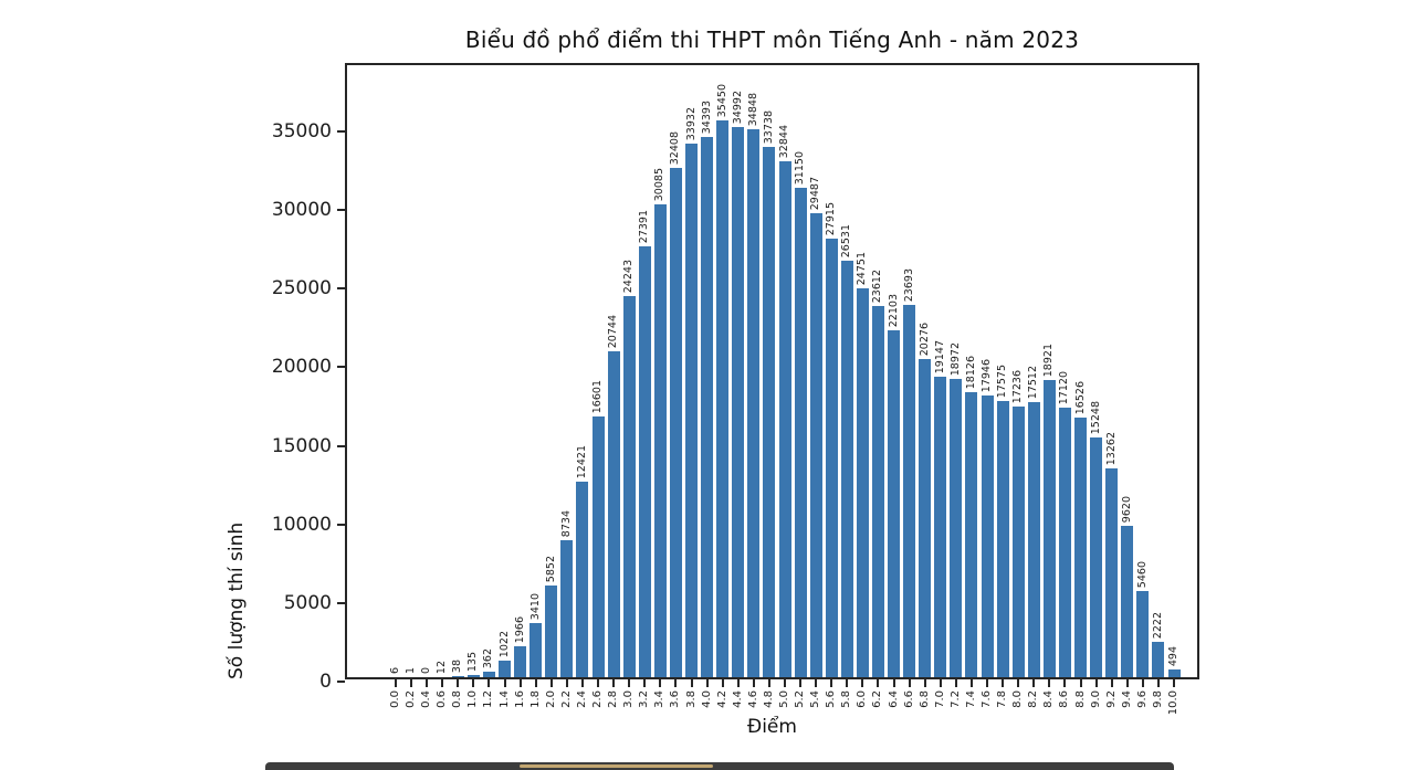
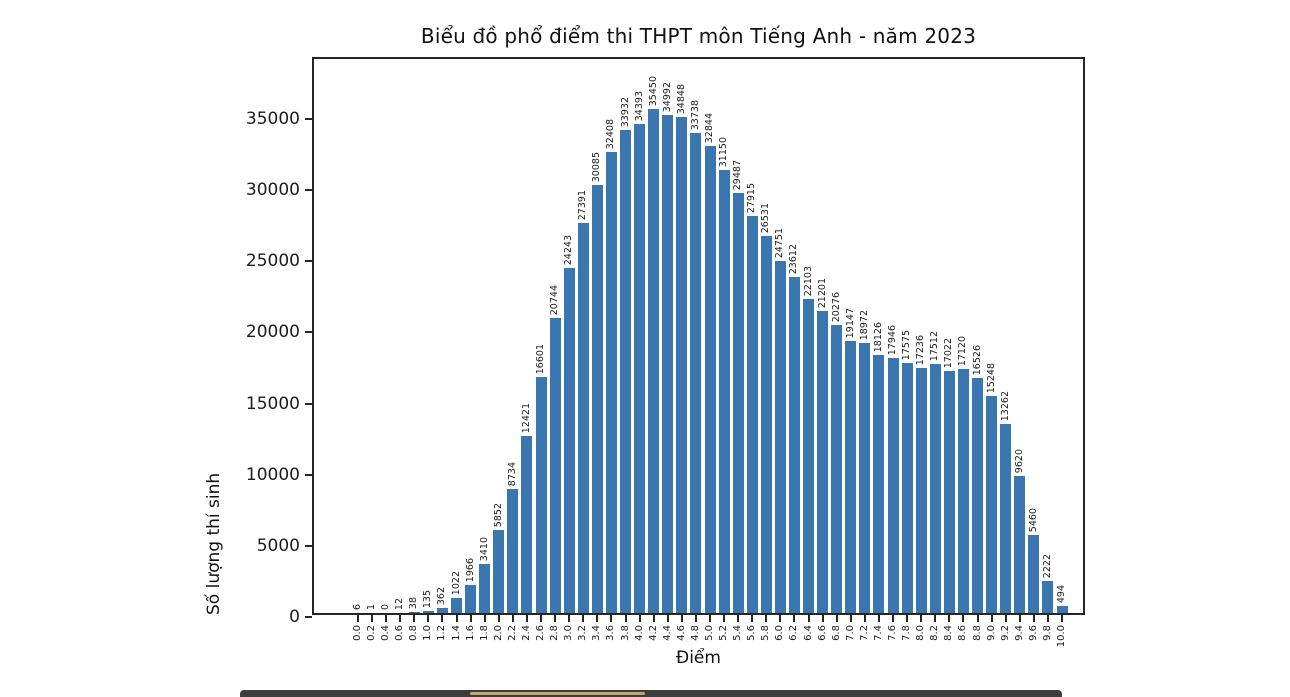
6.6: 23693 -> 21201
8.4: 18921 -> 17022
